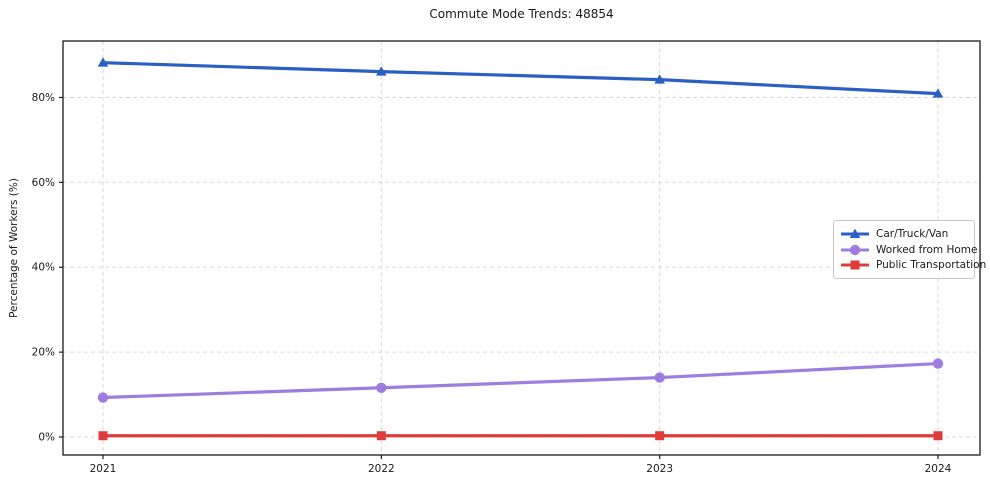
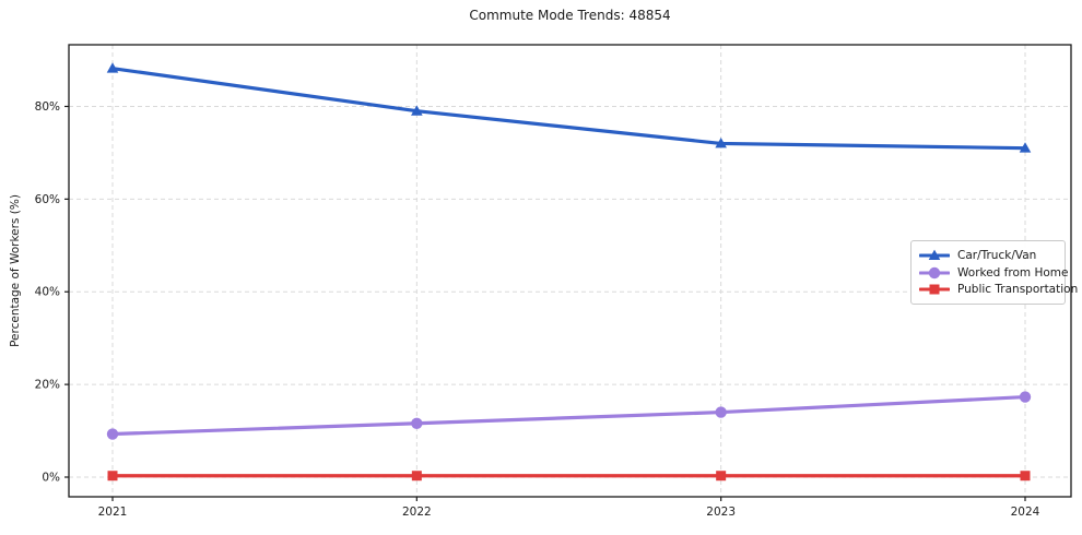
Car/Truck/Van/2022: 86% -> 79%
Car/Truck/Van/2023: 84% -> 72%
Car/Truck/Van/2024: 81% -> 71%
